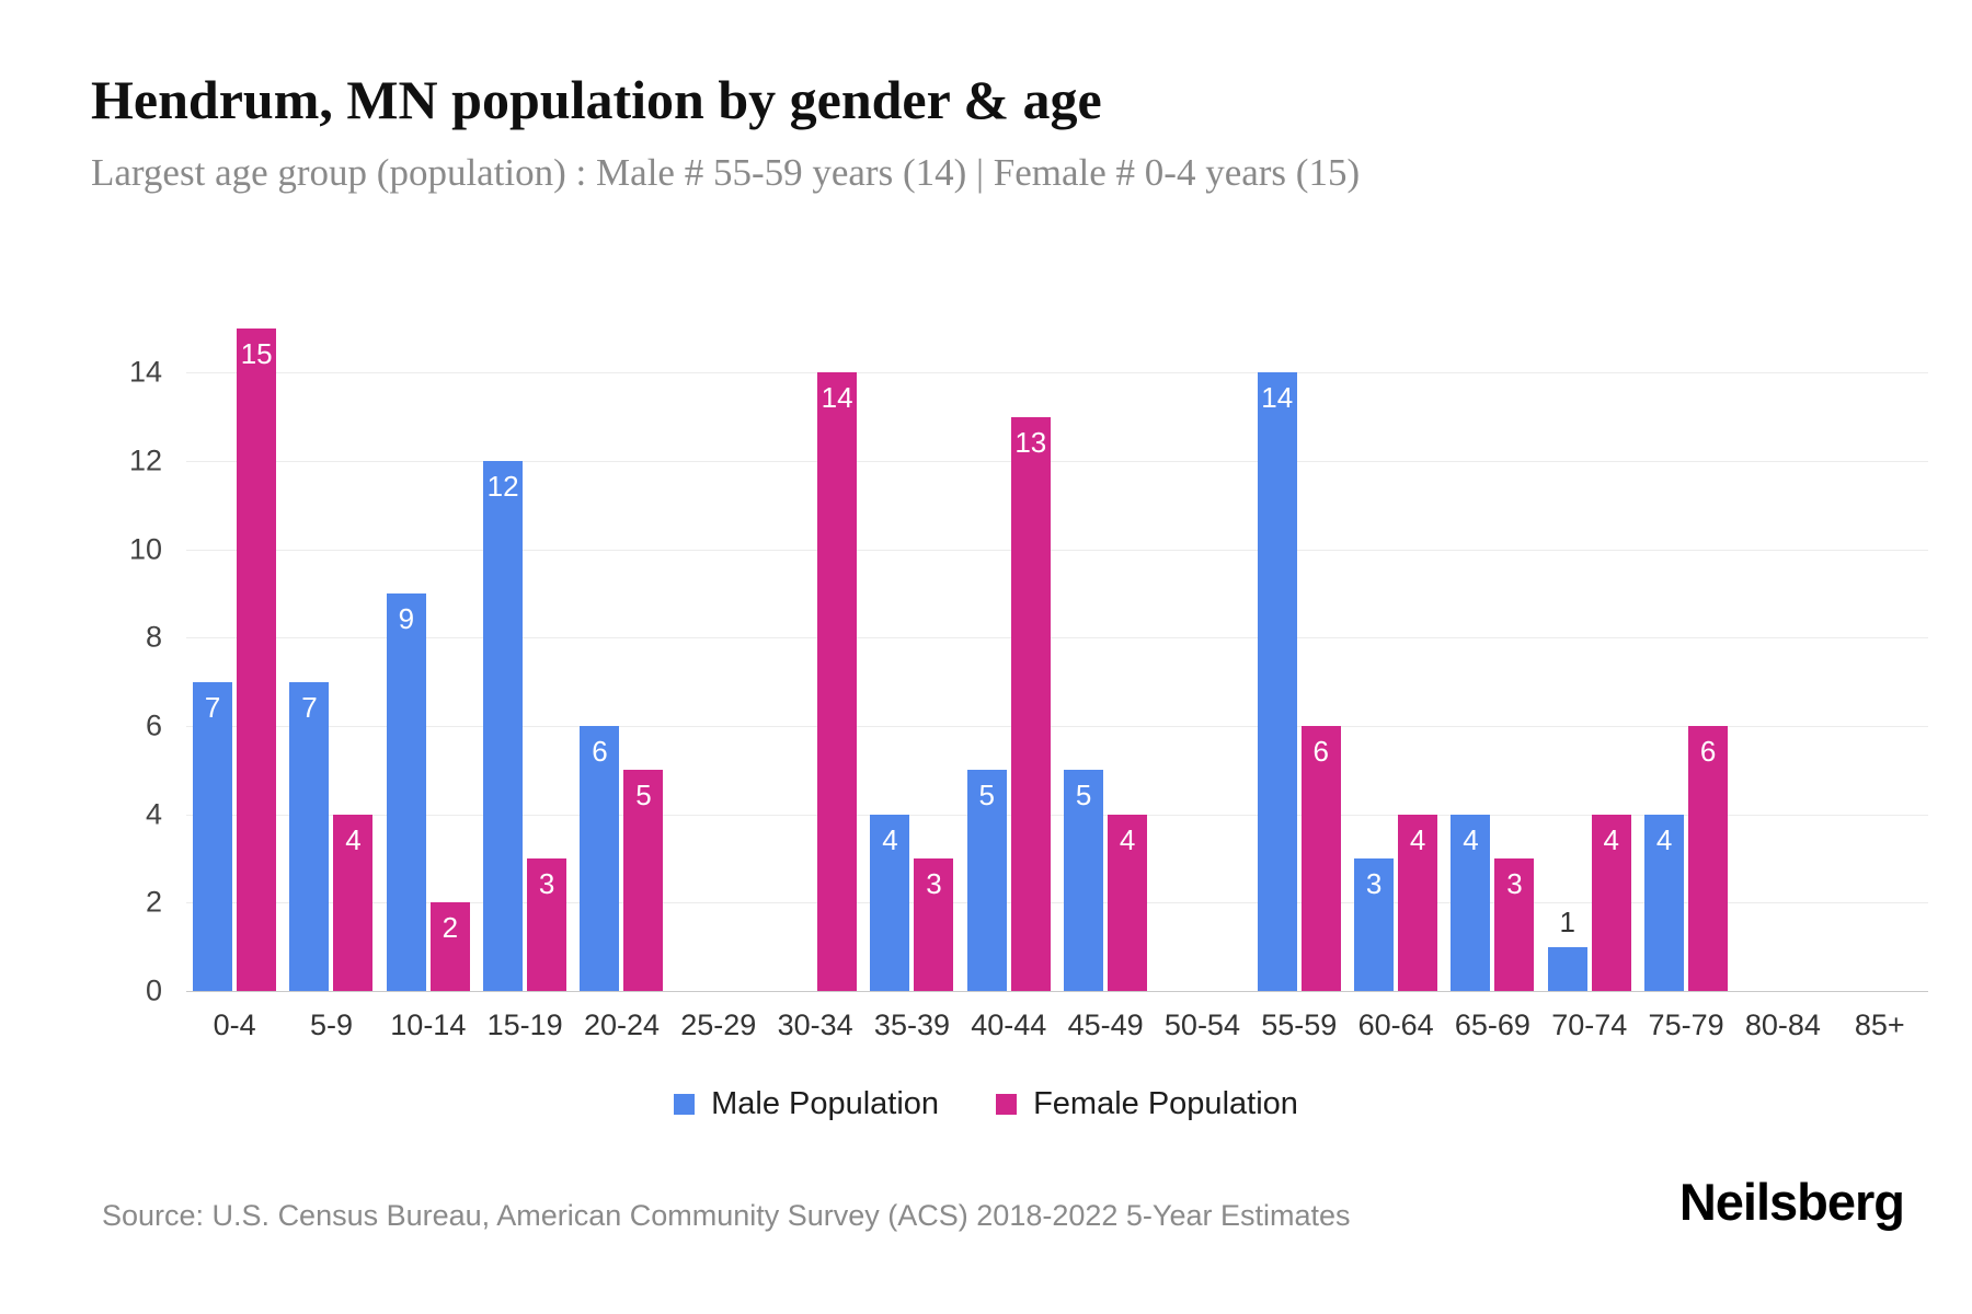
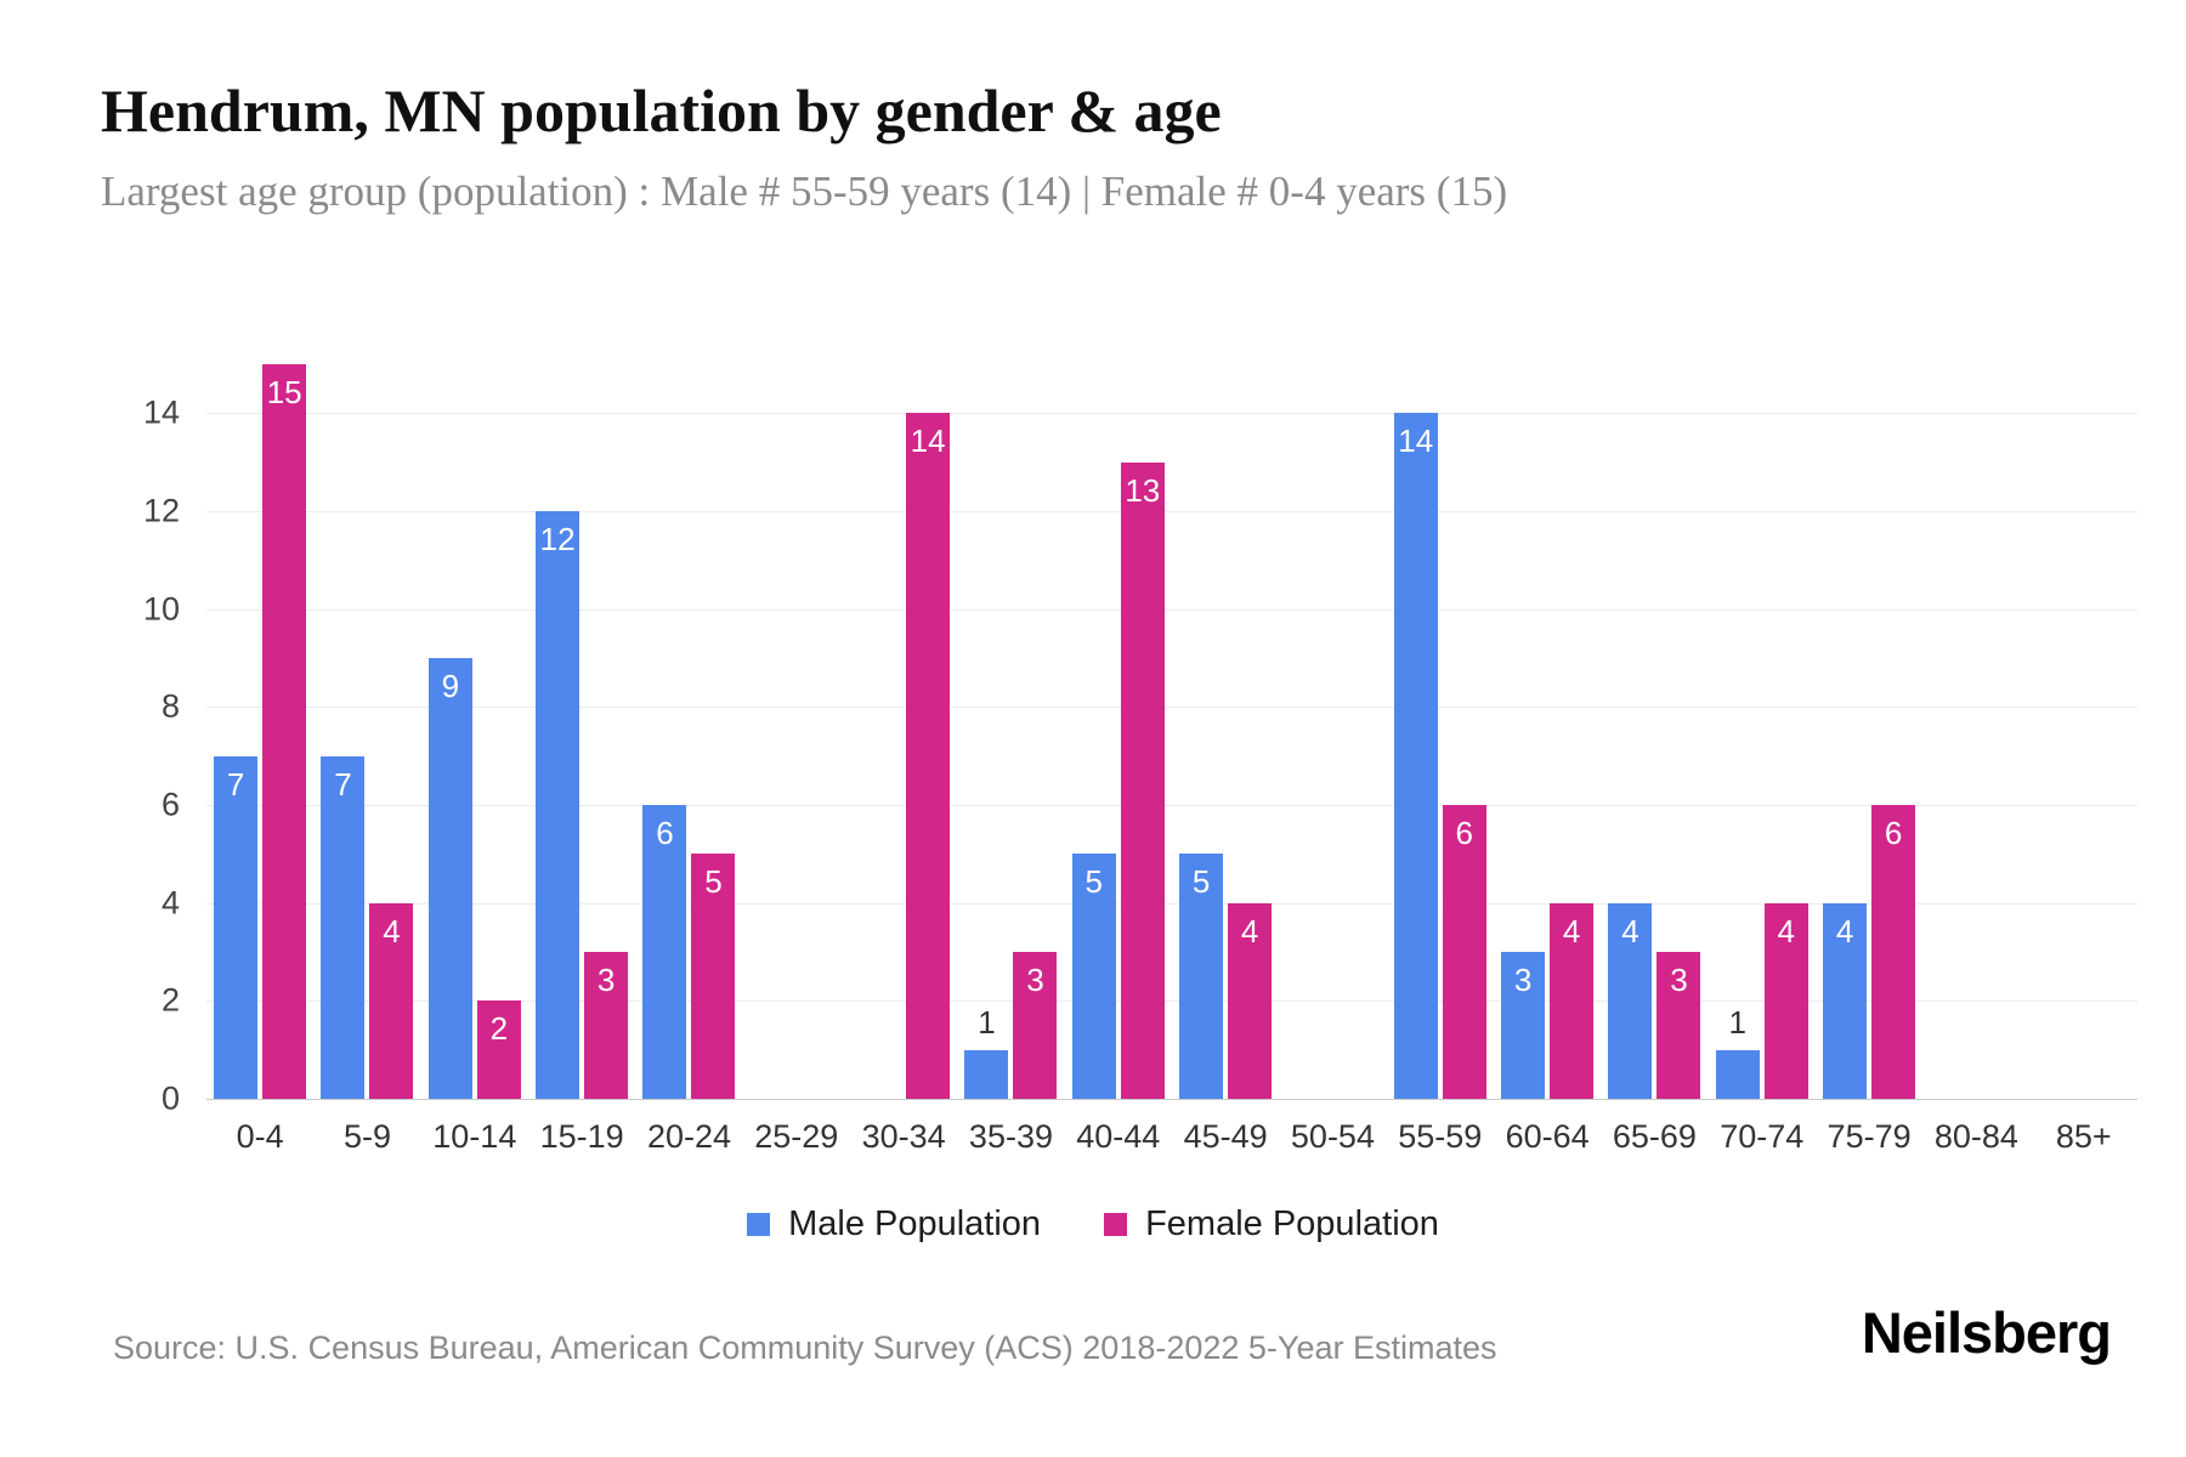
Male Population/35-39: 4 -> 1
